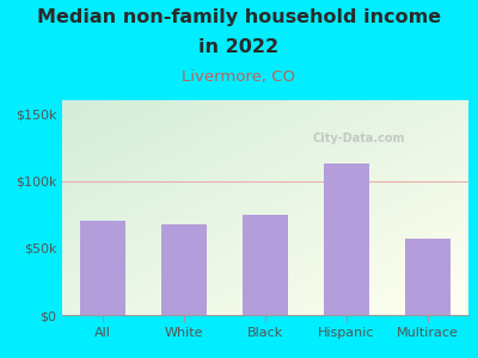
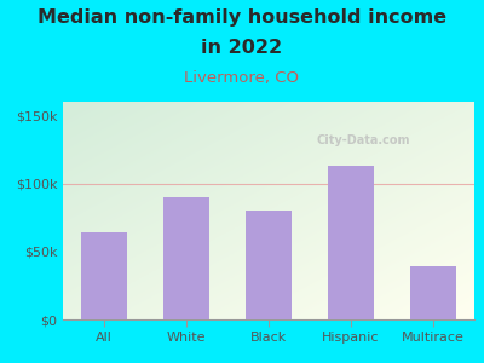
All: $70k -> $64k
White: $68k -> $90k
Black: $75k -> $80k
Multirace: $57k -> $39k
